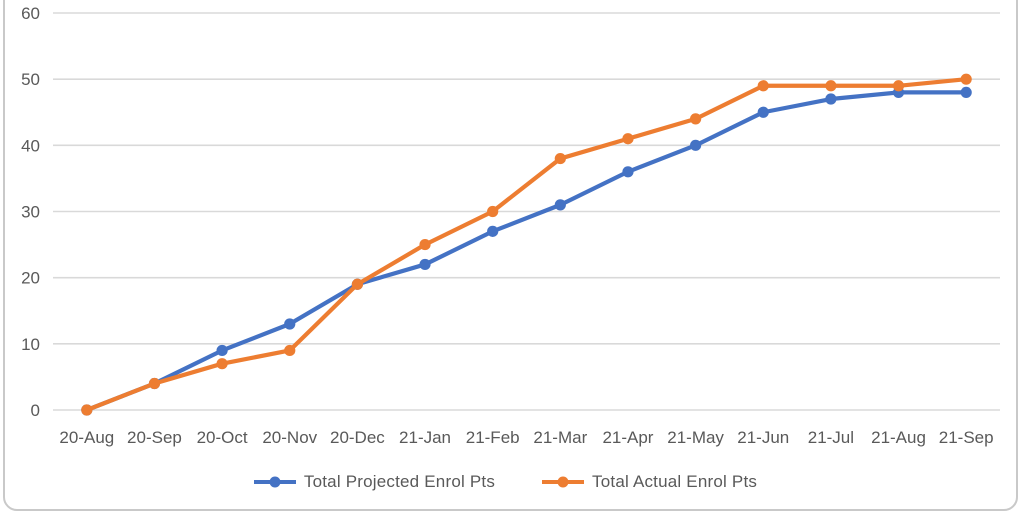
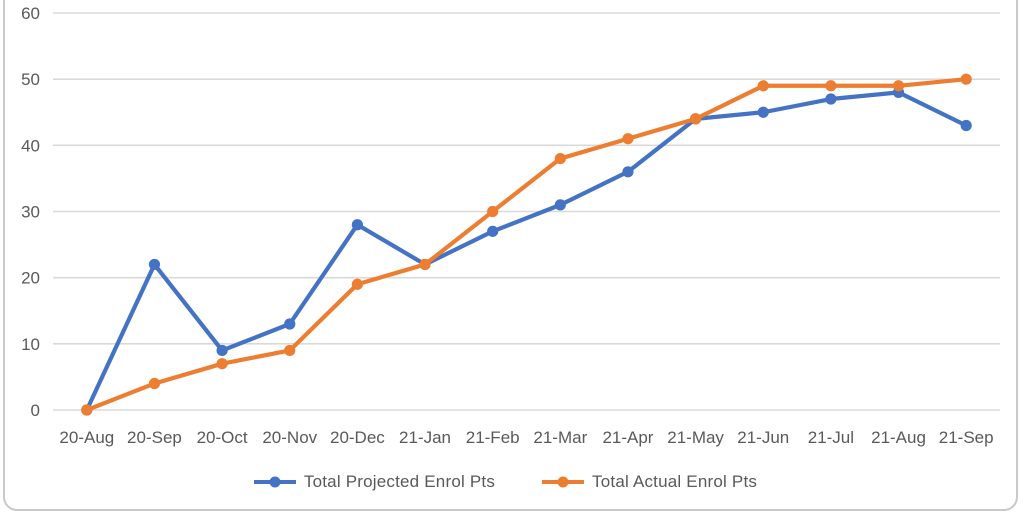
Total Projected Enrol Pts/20-Sep: 4 -> 22
Total Projected Enrol Pts/20-Dec: 19 -> 28
Total Actual Enrol Pts/21-Jan: 25 -> 22
Total Projected Enrol Pts/21-May: 40 -> 44
Total Projected Enrol Pts/21-Sep: 48 -> 43
